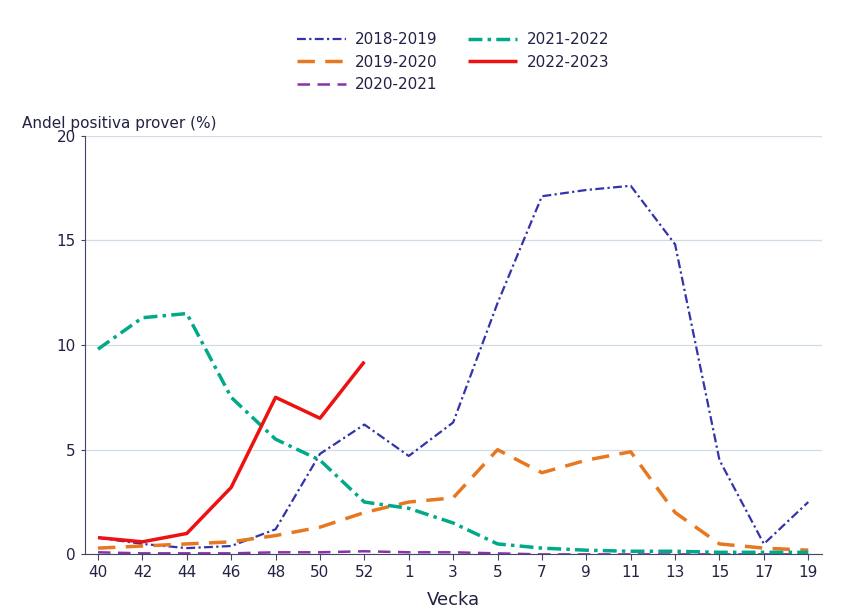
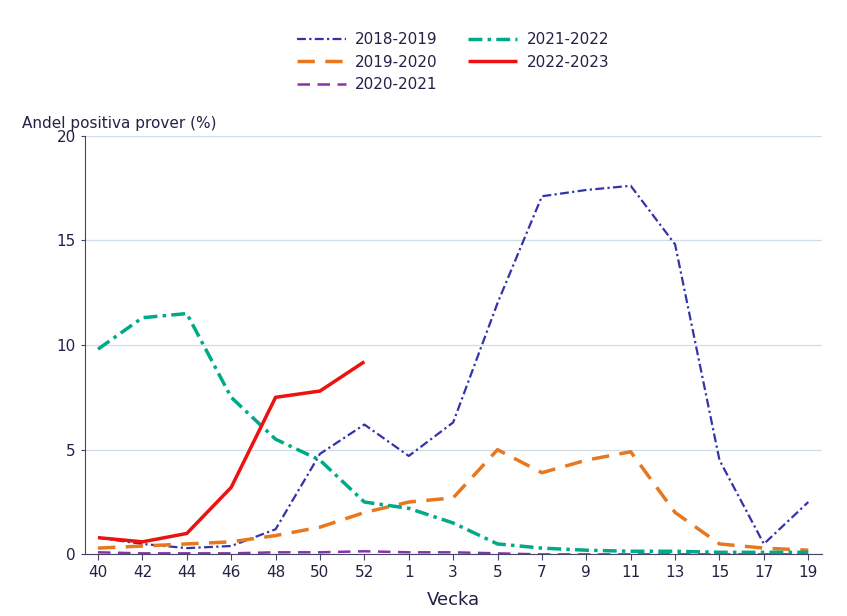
2022-2023/50: 6.5 -> 7.8
